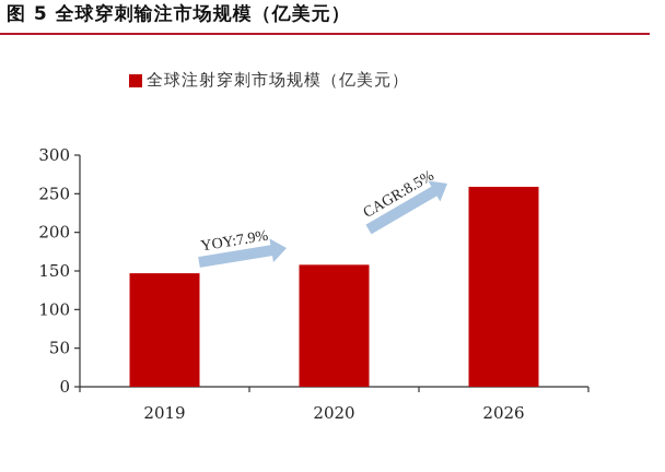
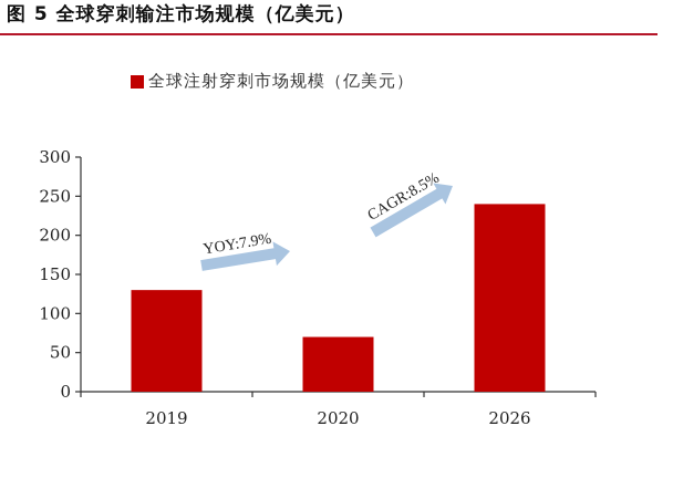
2019: 150 -> 130
2020: 160 -> 70
2026: 260 -> 240
